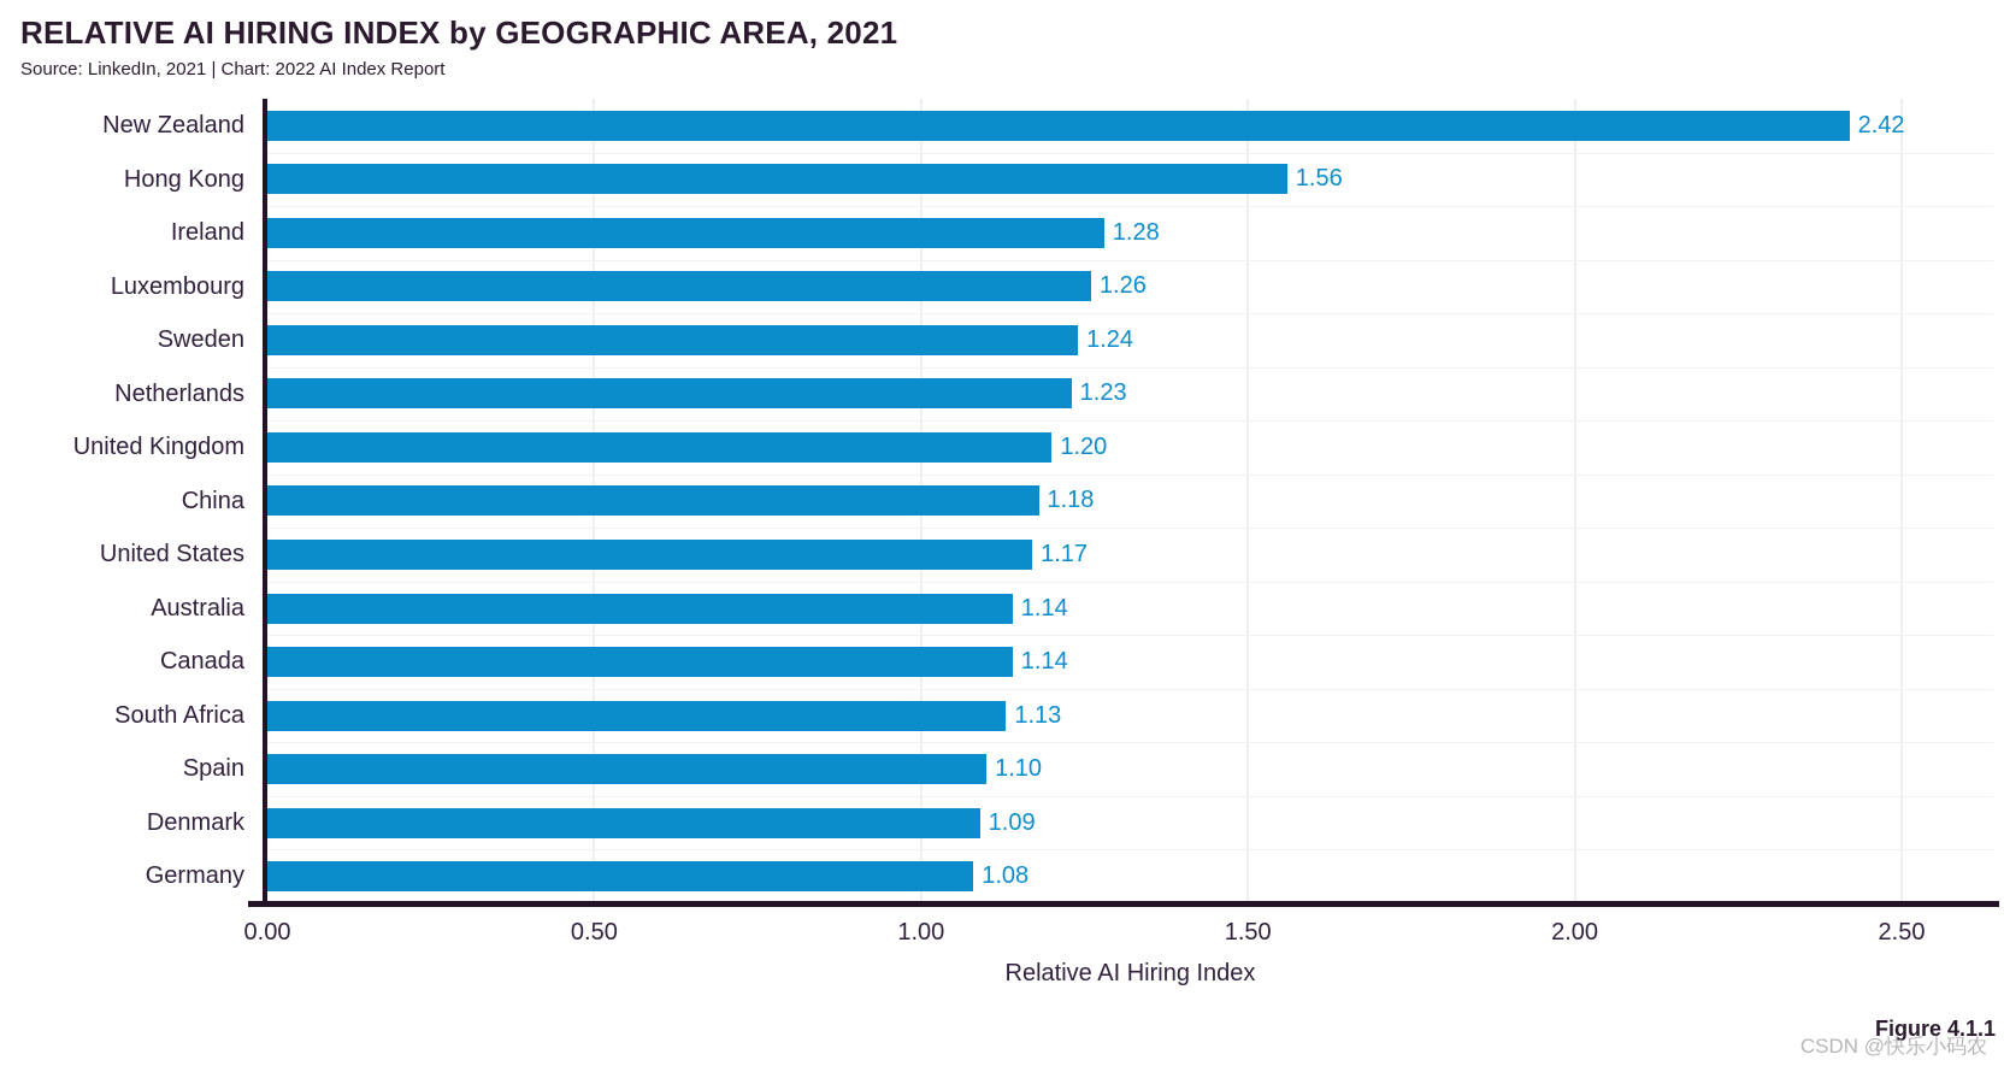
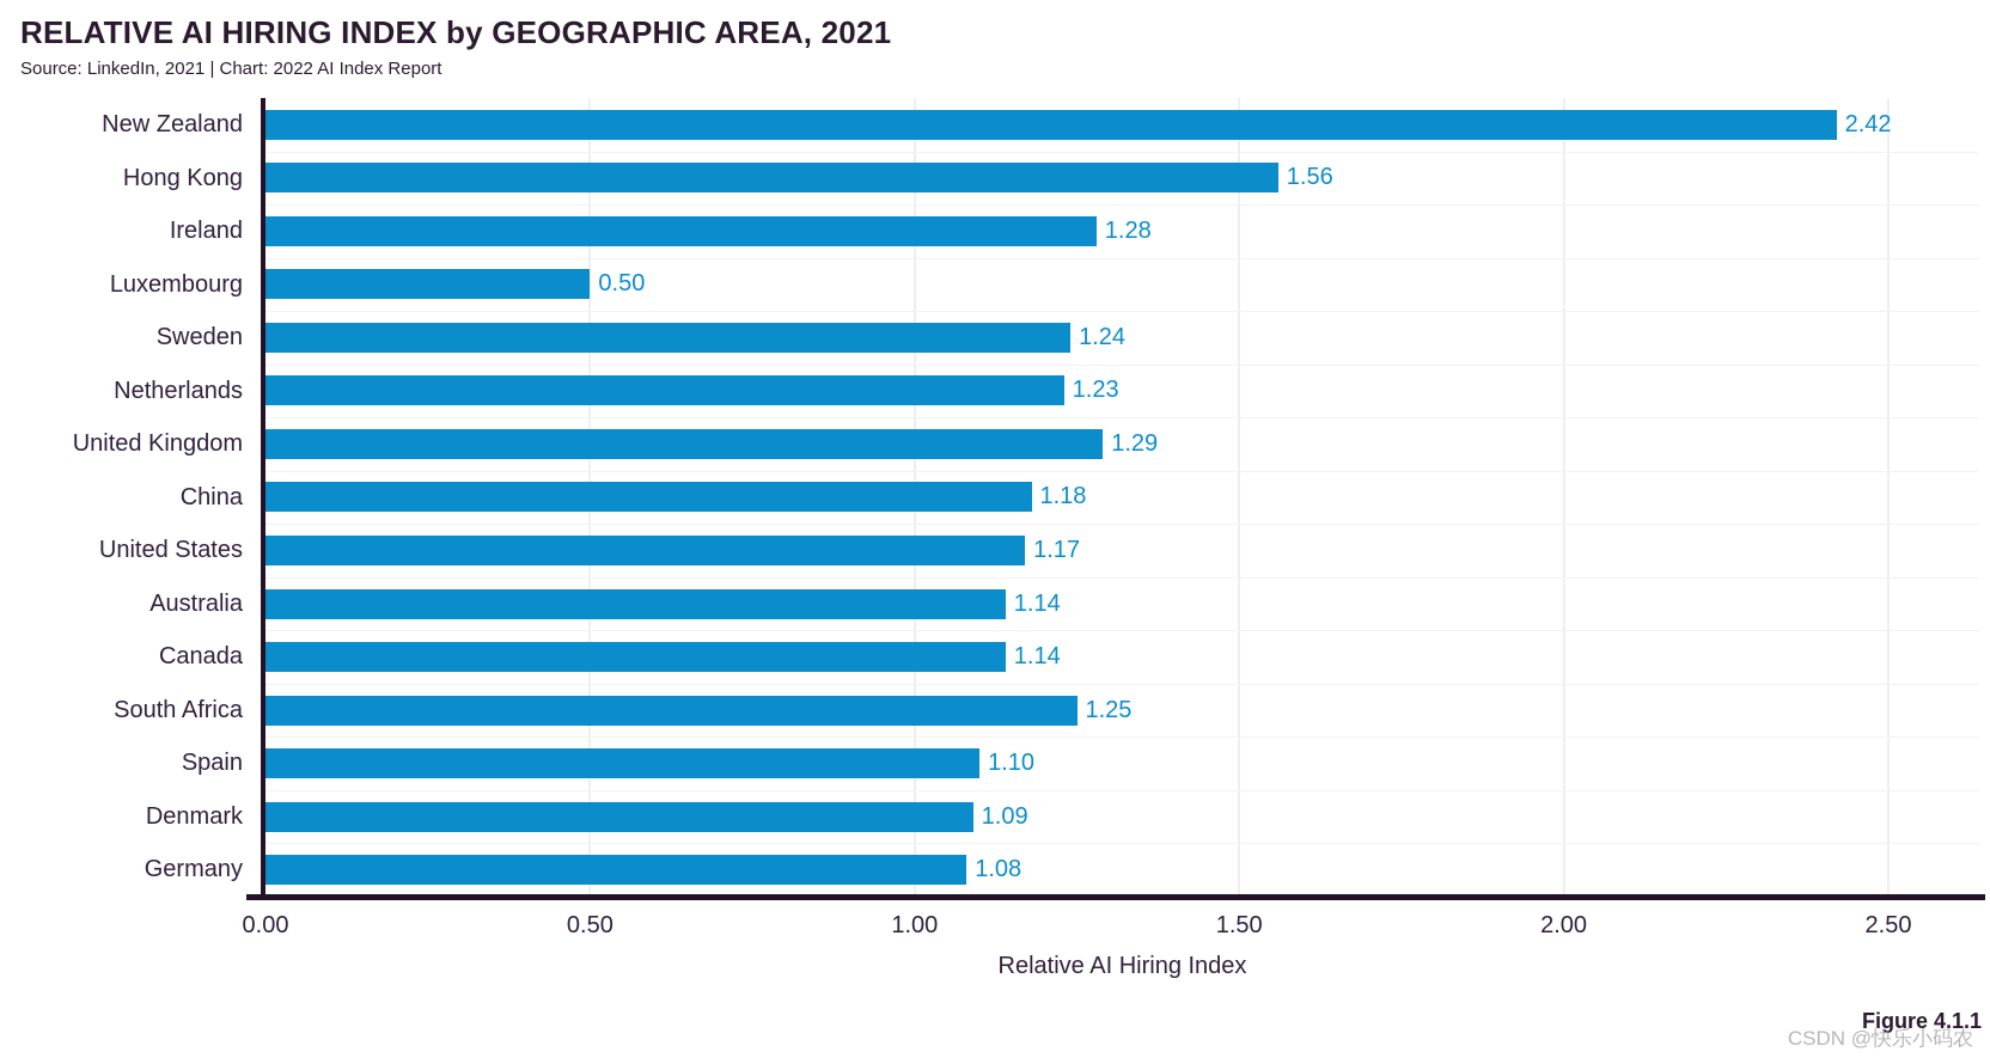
Luxembourg: 1.26 -> 0.50
United Kingdom: 1.20 -> 1.29
South Africa: 1.13 -> 1.25
